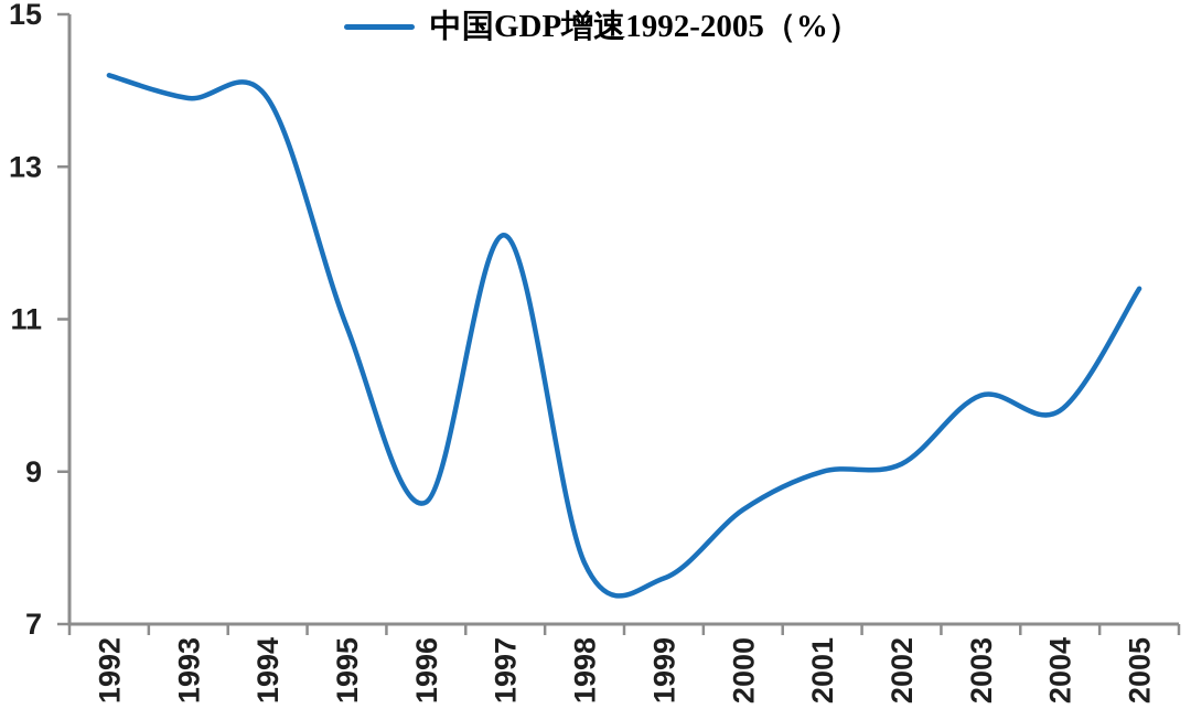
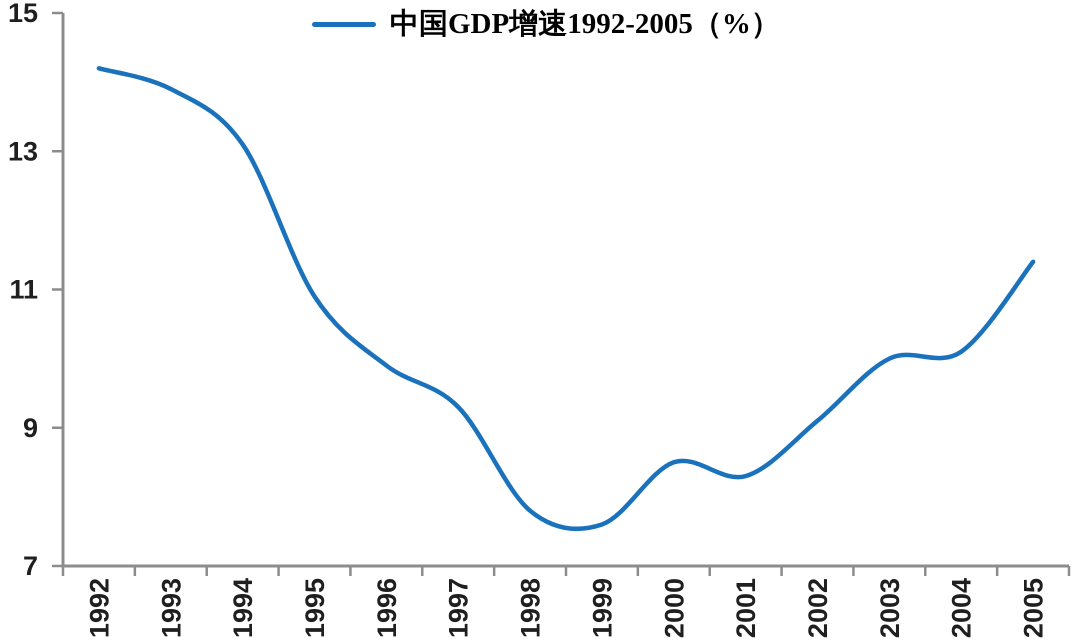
1994: 13.9 -> 13.1
1996: 8.6 -> 9.9
1997: 12.1 -> 9.3
2001: 9.0 -> 8.3
2004: 9.8 -> 10.1
